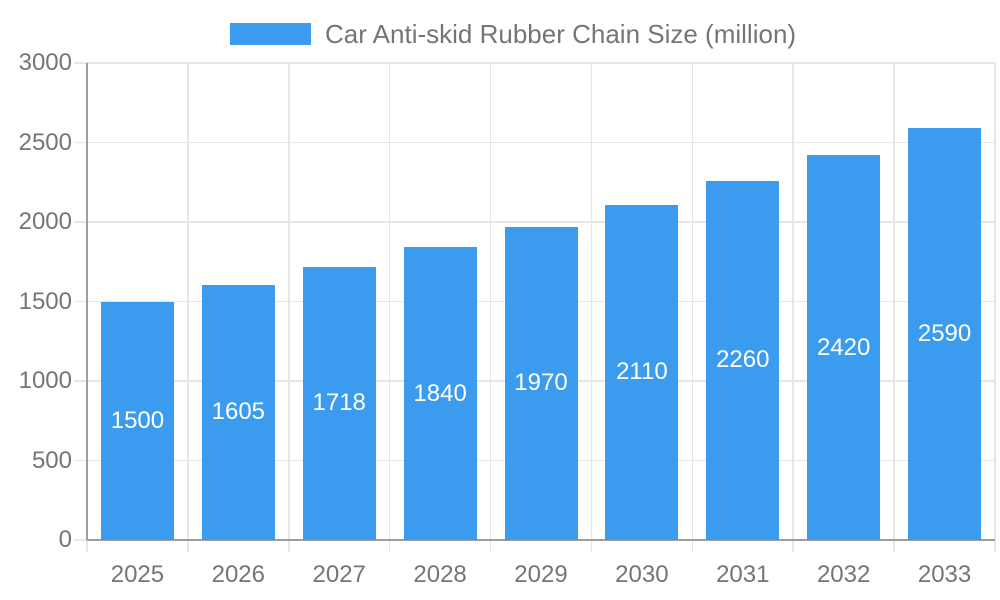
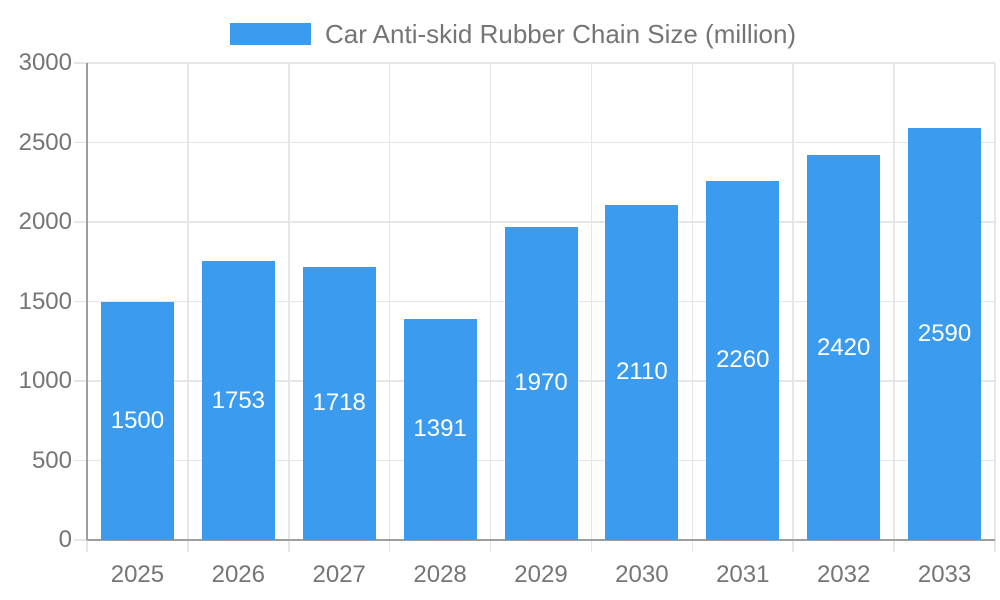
2026: 1605 -> 1753
2028: 1840 -> 1391
